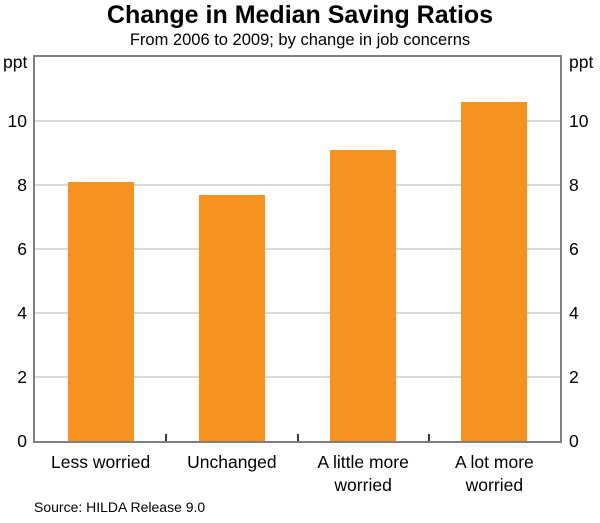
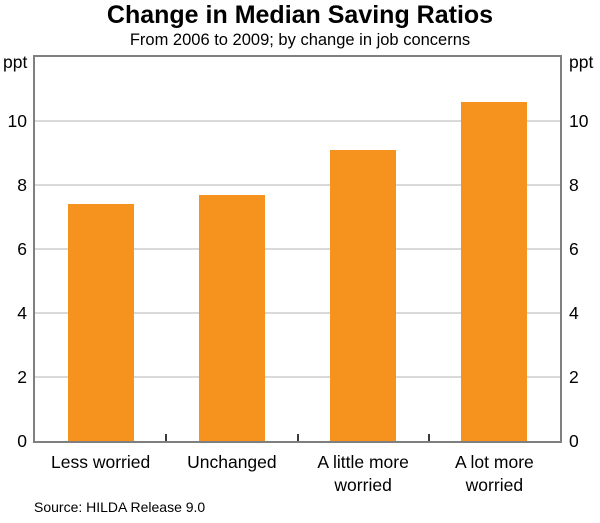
Less worried: 8.1 -> 7.4
